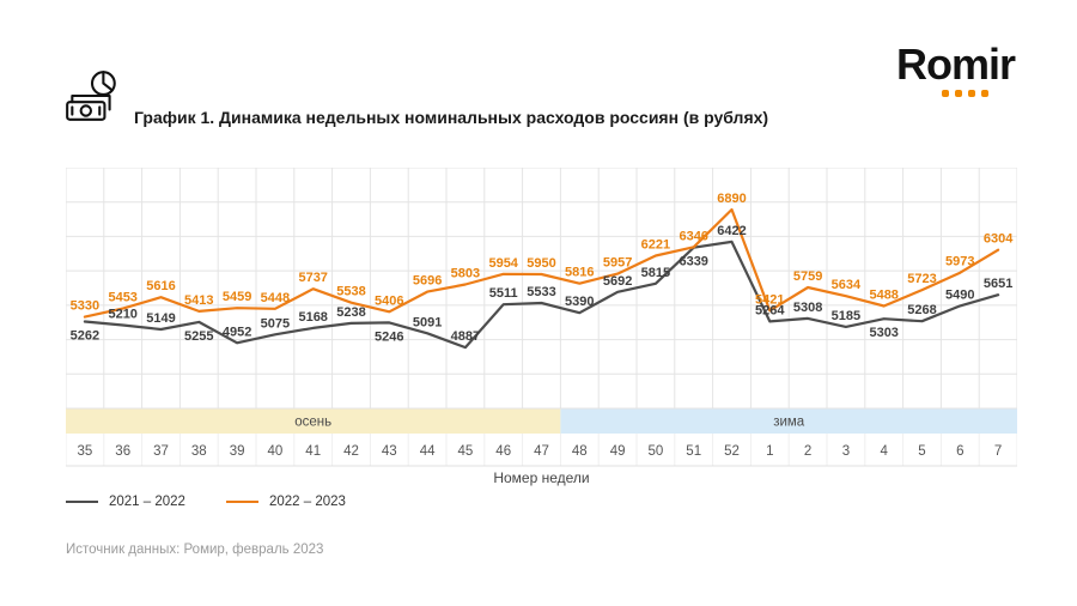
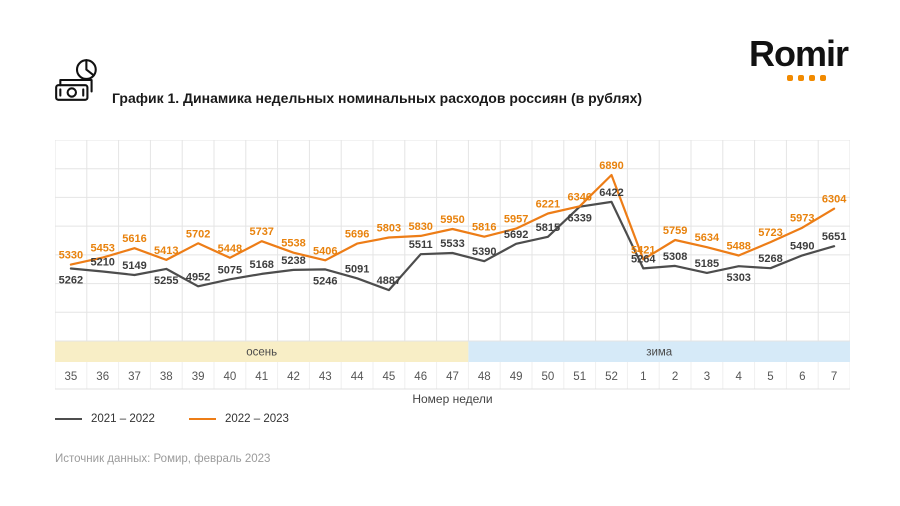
2022 – 2023/39: 5459 -> 5702
2022 – 2023/46: 5954 -> 5830
